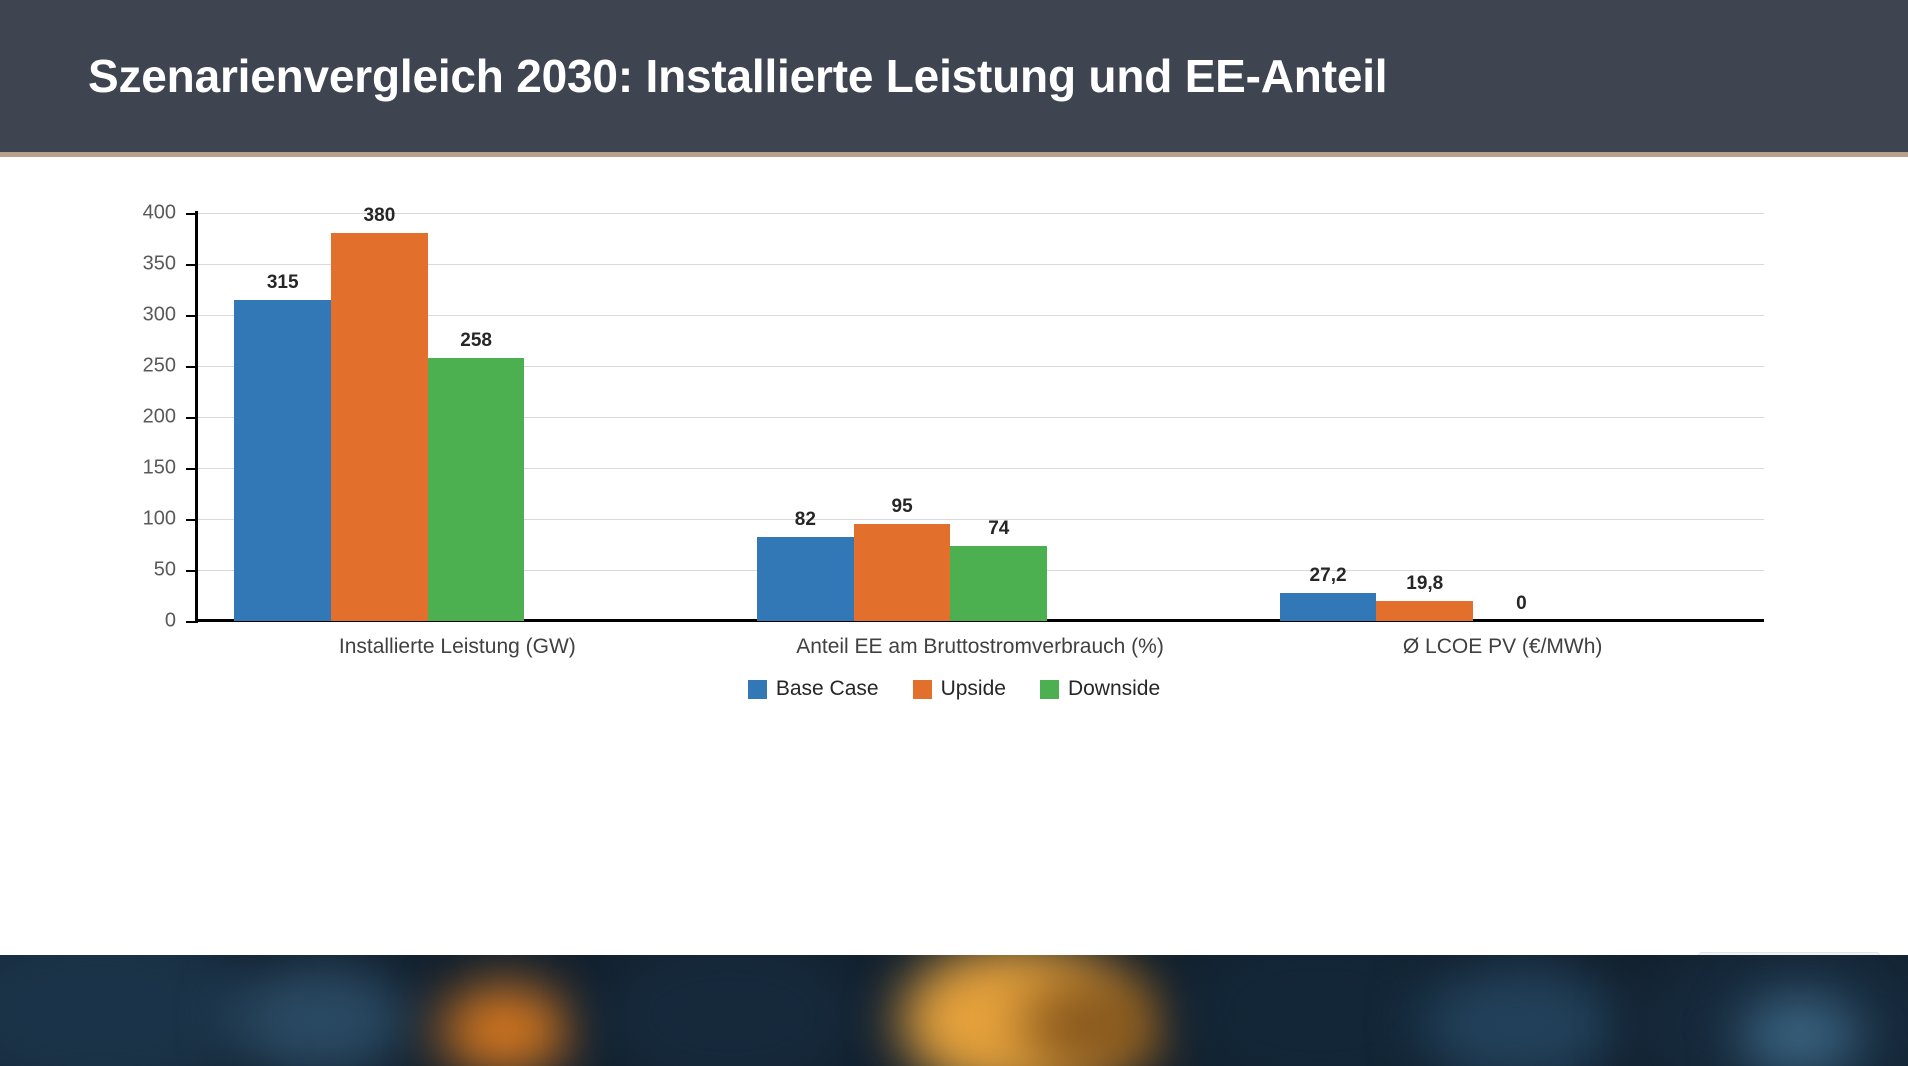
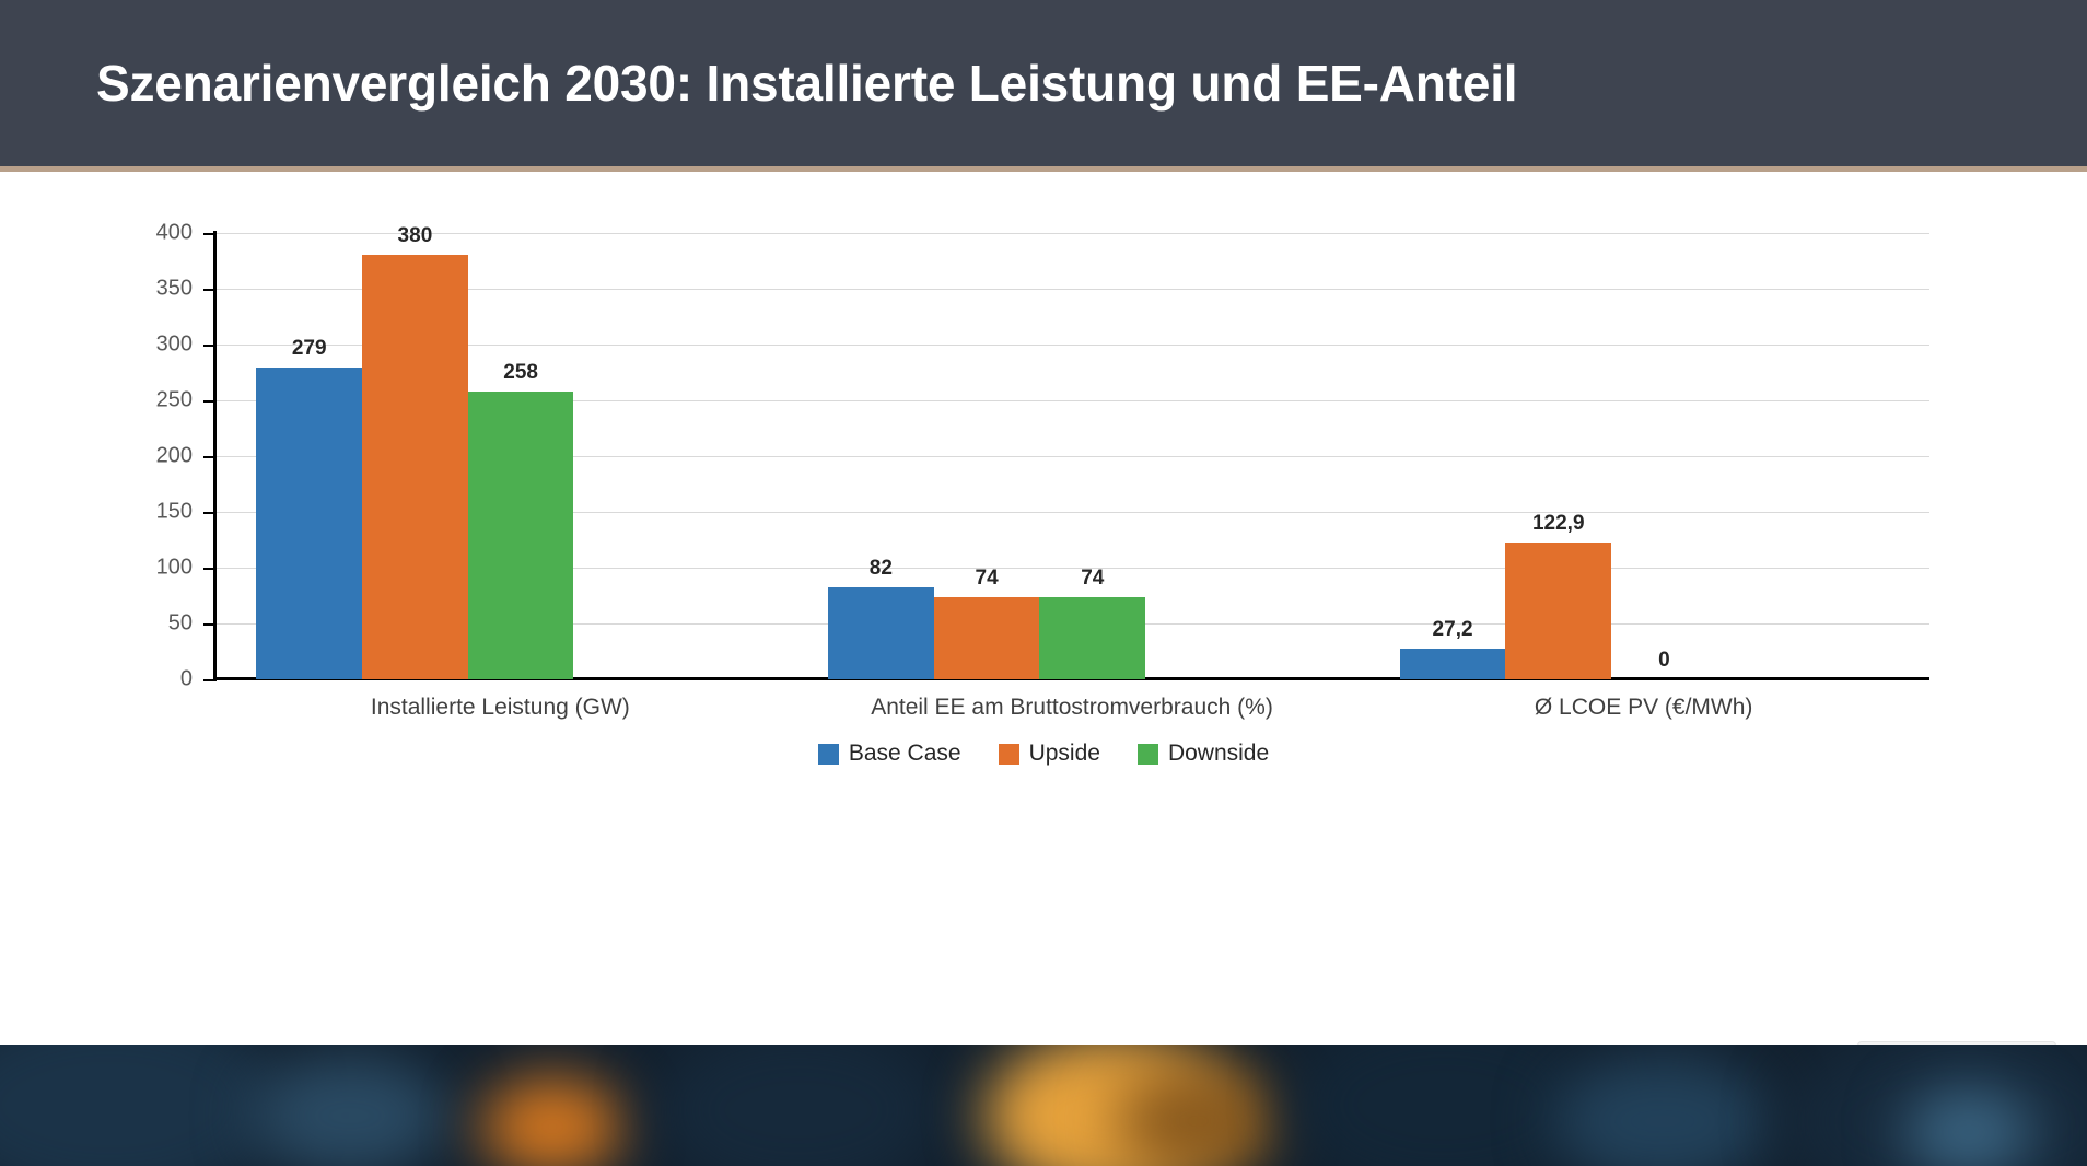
Base Case/Installierte Leistung (GW): 315 -> 279
Upside/Anteil EE am Bruttostromverbrauch (%): 95 -> 74
Upside/Ø LCOE PV (€/MWh): 19,8 -> 122,9
